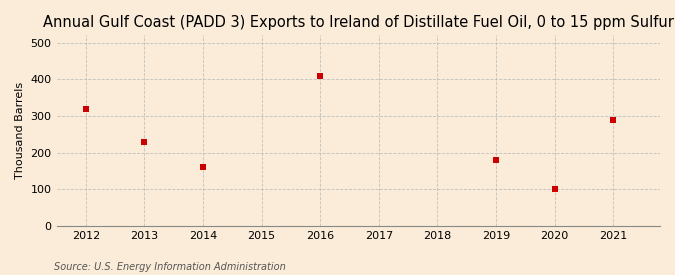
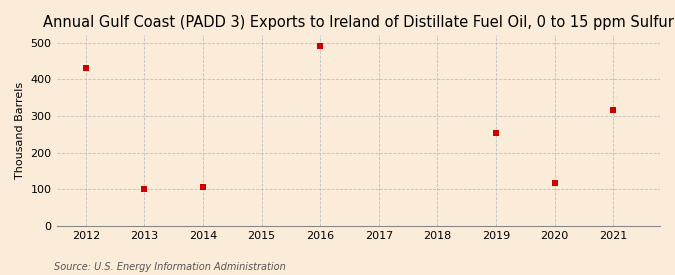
2012: 320 -> 430
2013: 230 -> 100
2014: 160 -> 107
2016: 410 -> 490
2019: 180 -> 253
2020: 100 -> 118
2021: 290 -> 315
